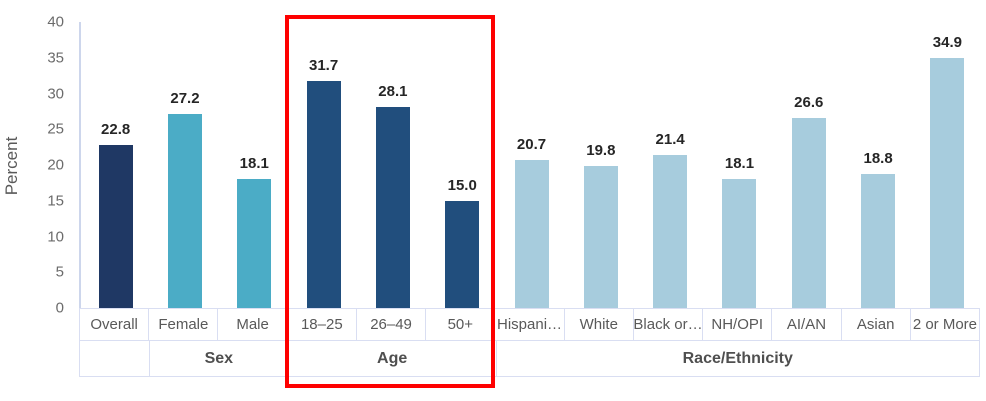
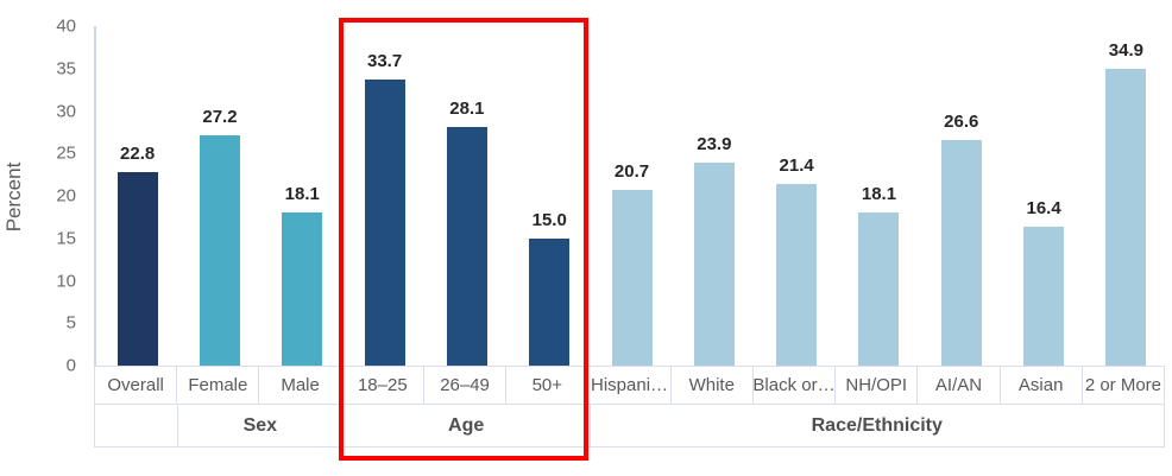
18–25: 31.7 -> 33.7
White: 19.8 -> 23.9
Asian: 18.8 -> 16.4
